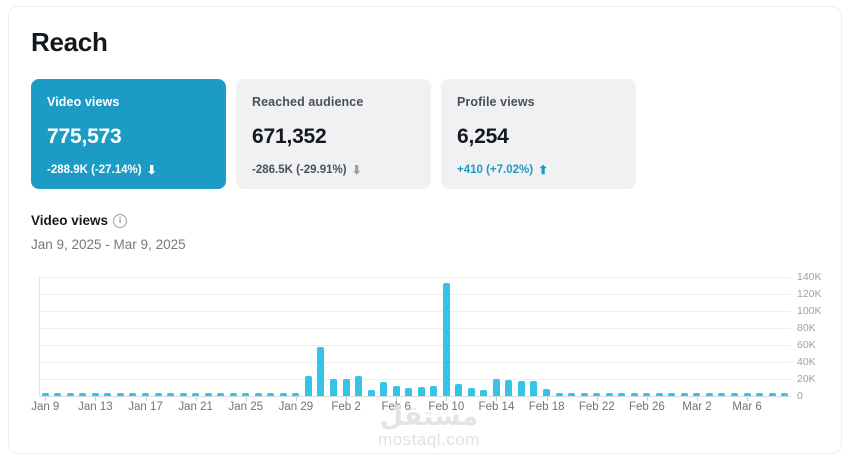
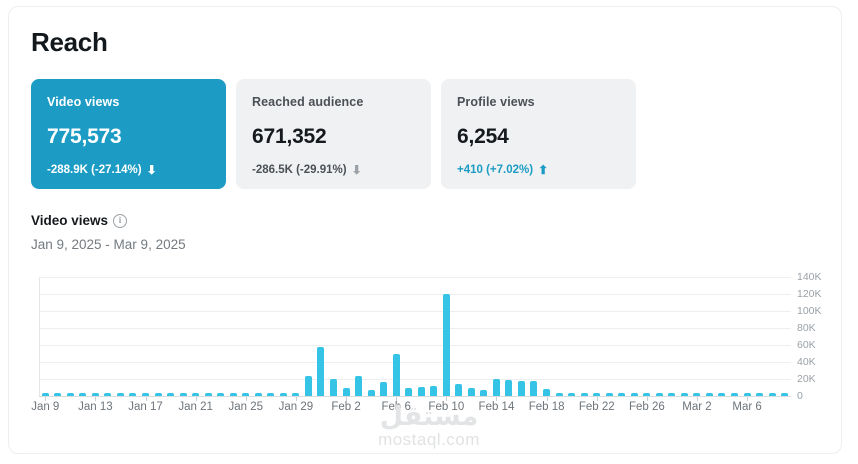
Feb 2: 20K -> 10K
Feb 6: 10K -> 50K
Feb 10: 130K -> 120K
